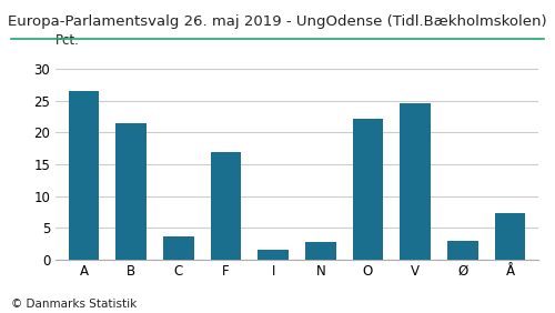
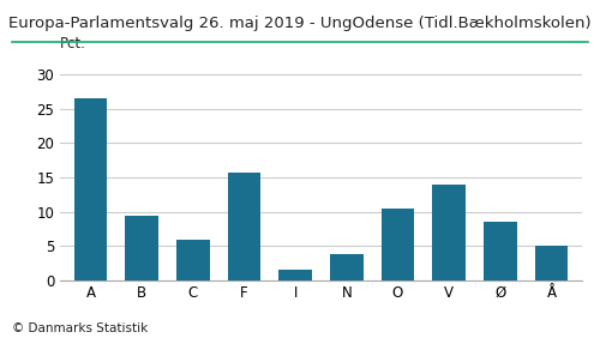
B: 21.4 -> 9.5
C: 3.6 -> 6.0
F: 17.0 -> 15.7
N: 2.8 -> 3.9
O: 22.2 -> 10.5
V: 24.6 -> 14.0
Ø: 3.0 -> 8.6
Å: 7.4 -> 5.1
